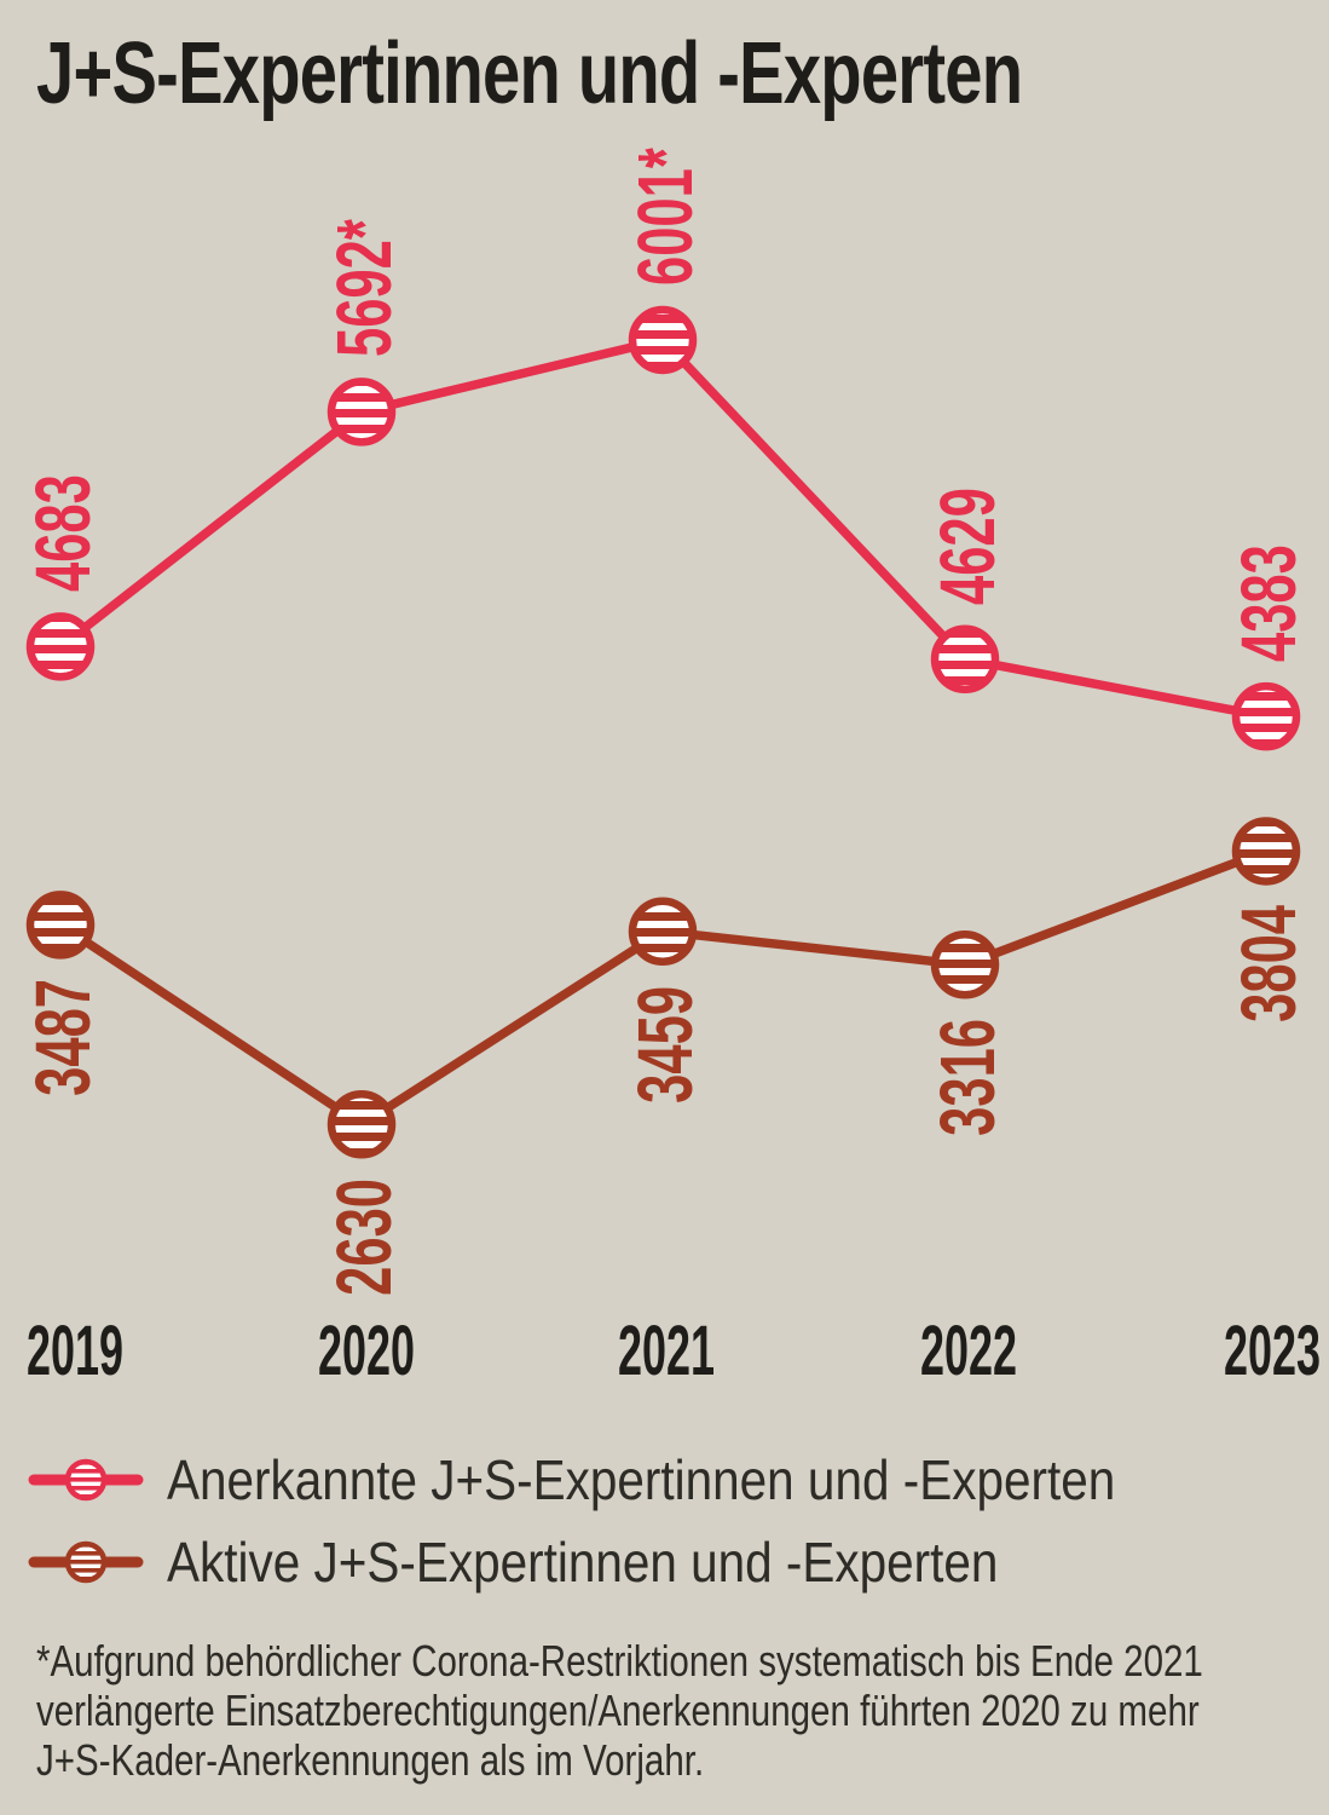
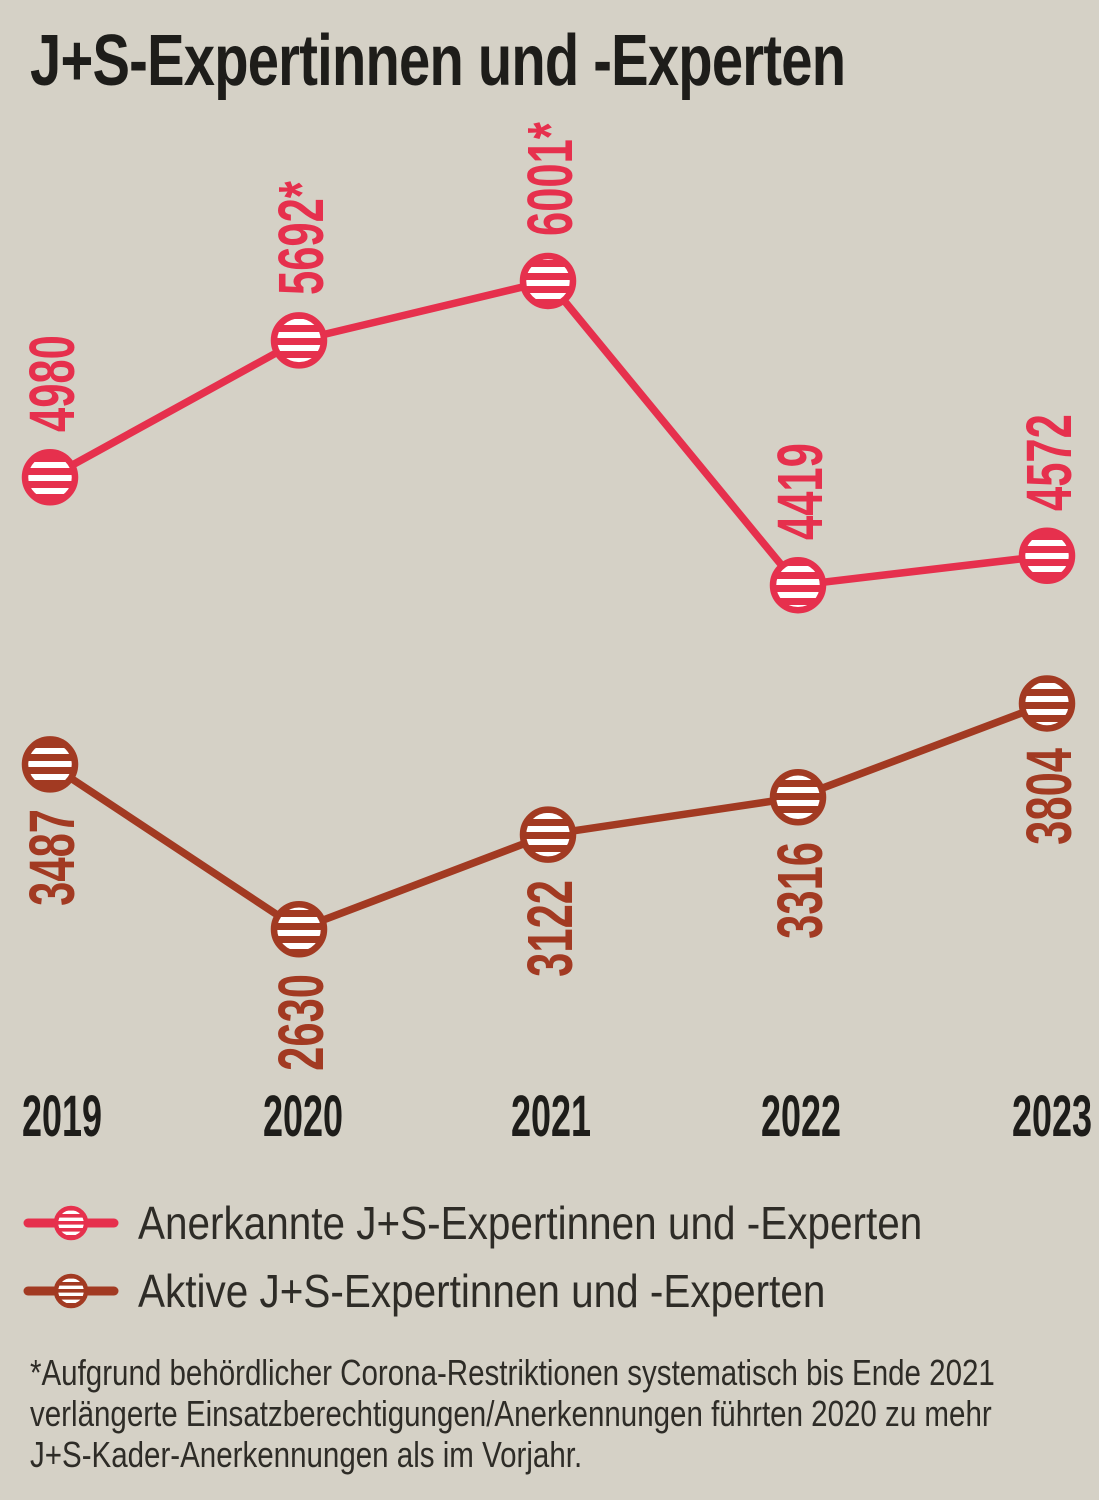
Anerkannte J+S-Expertinnen und -Experten/2019: 4683 -> 4980
Aktive J+S-Expertinnen und -Experten/2021: 3459 -> 3122
Anerkannte J+S-Expertinnen und -Experten/2022: 4629 -> 4419
Anerkannte J+S-Expertinnen und -Experten/2023: 4383 -> 4572
